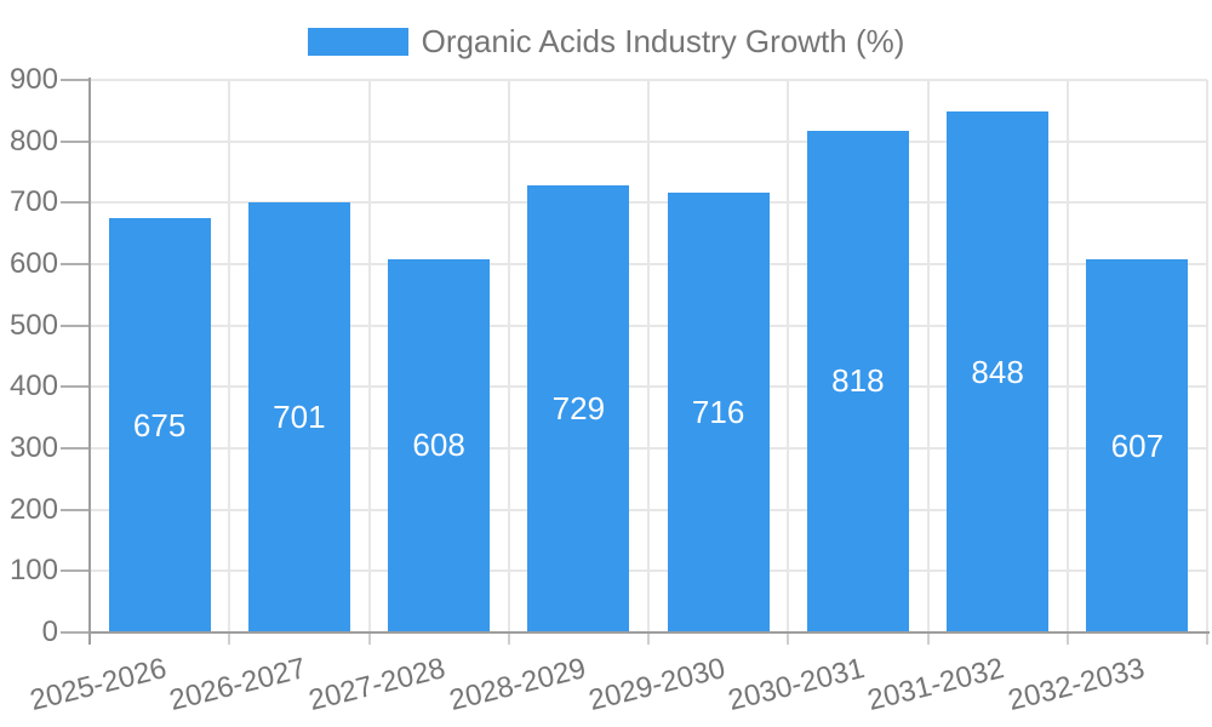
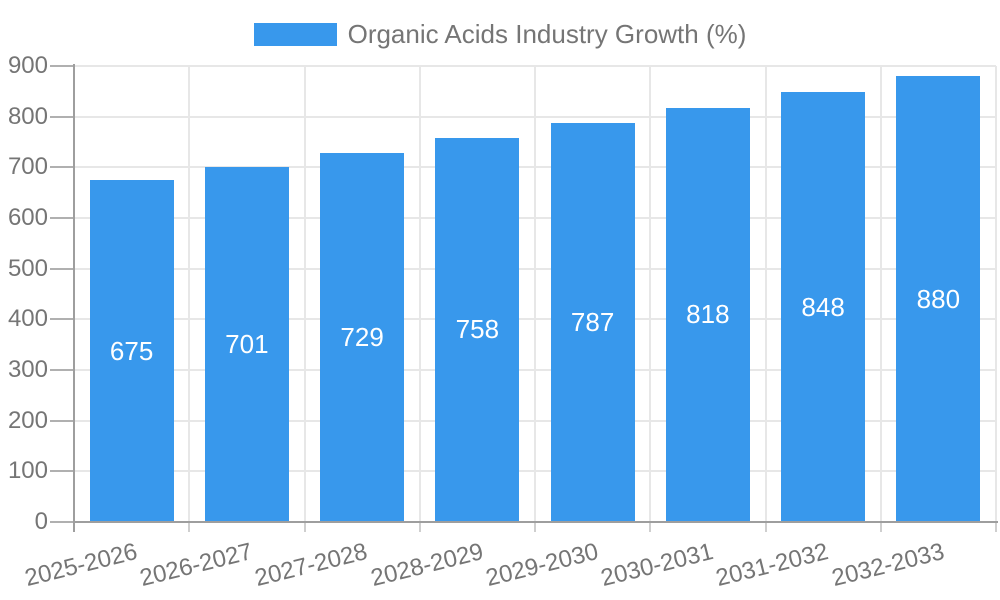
2027-2028: 608 -> 729
2028-2029: 729 -> 758
2029-2030: 716 -> 787
2032-2033: 607 -> 880
